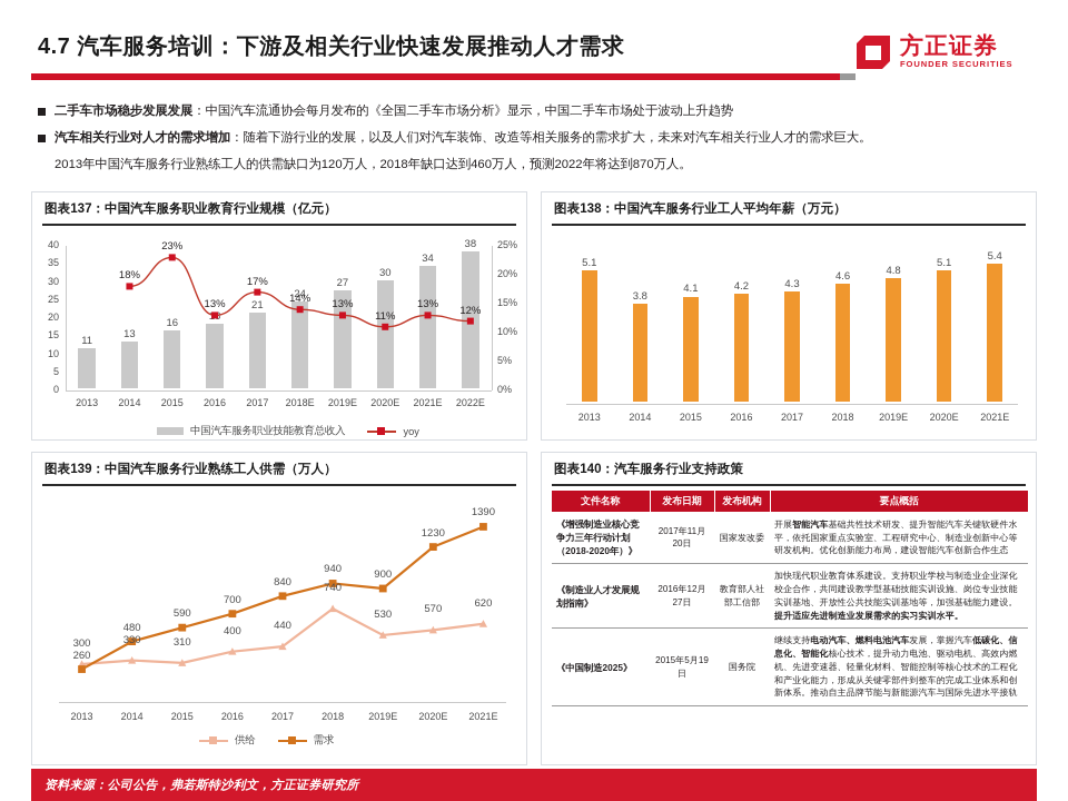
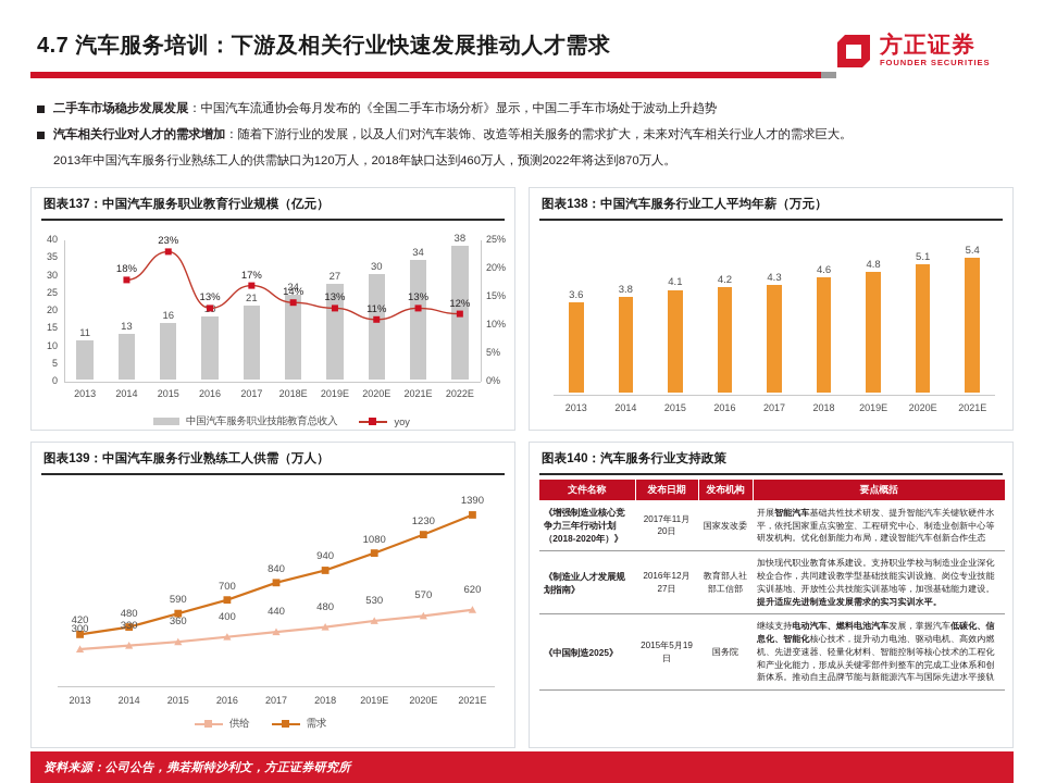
图表138：中国汽车服务行业工人平均年薪（万元）/2013: 5.1 -> 3.6
图表139：中国汽车服务行业熟练工人供需（万人）/需求/2013: 260 -> 420
图表139：中国汽车服务行业熟练工人供需（万人）/供给/2015: 310 -> 360
图表139：中国汽车服务行业熟练工人供需（万人）/供给/2018: 740 -> 480
图表139：中国汽车服务行业熟练工人供需（万人）/需求/2019E: 900 -> 1080
